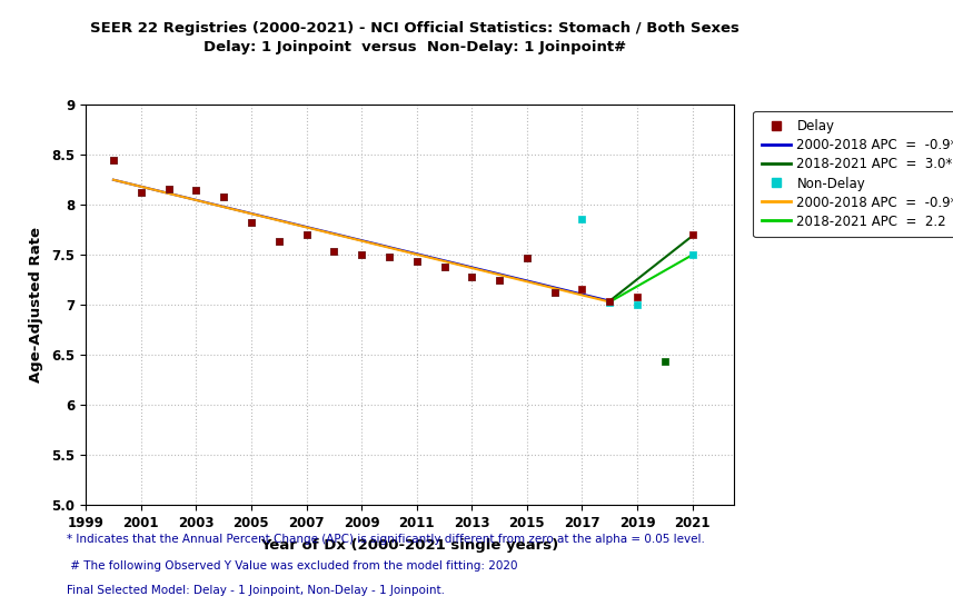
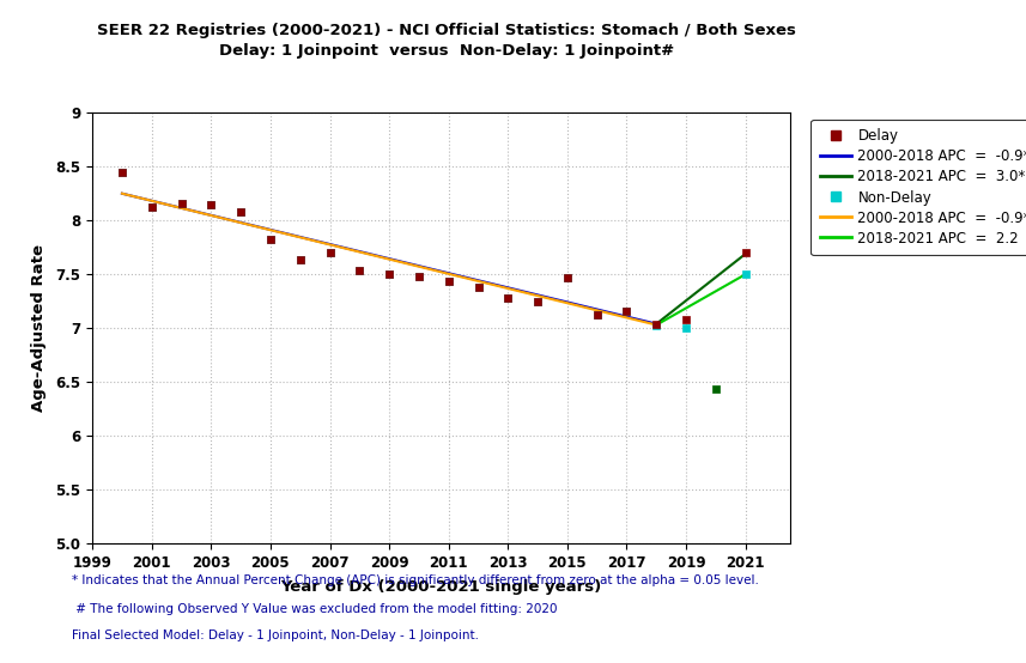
Non-Delay/2017: 7.86 -> 7.16
